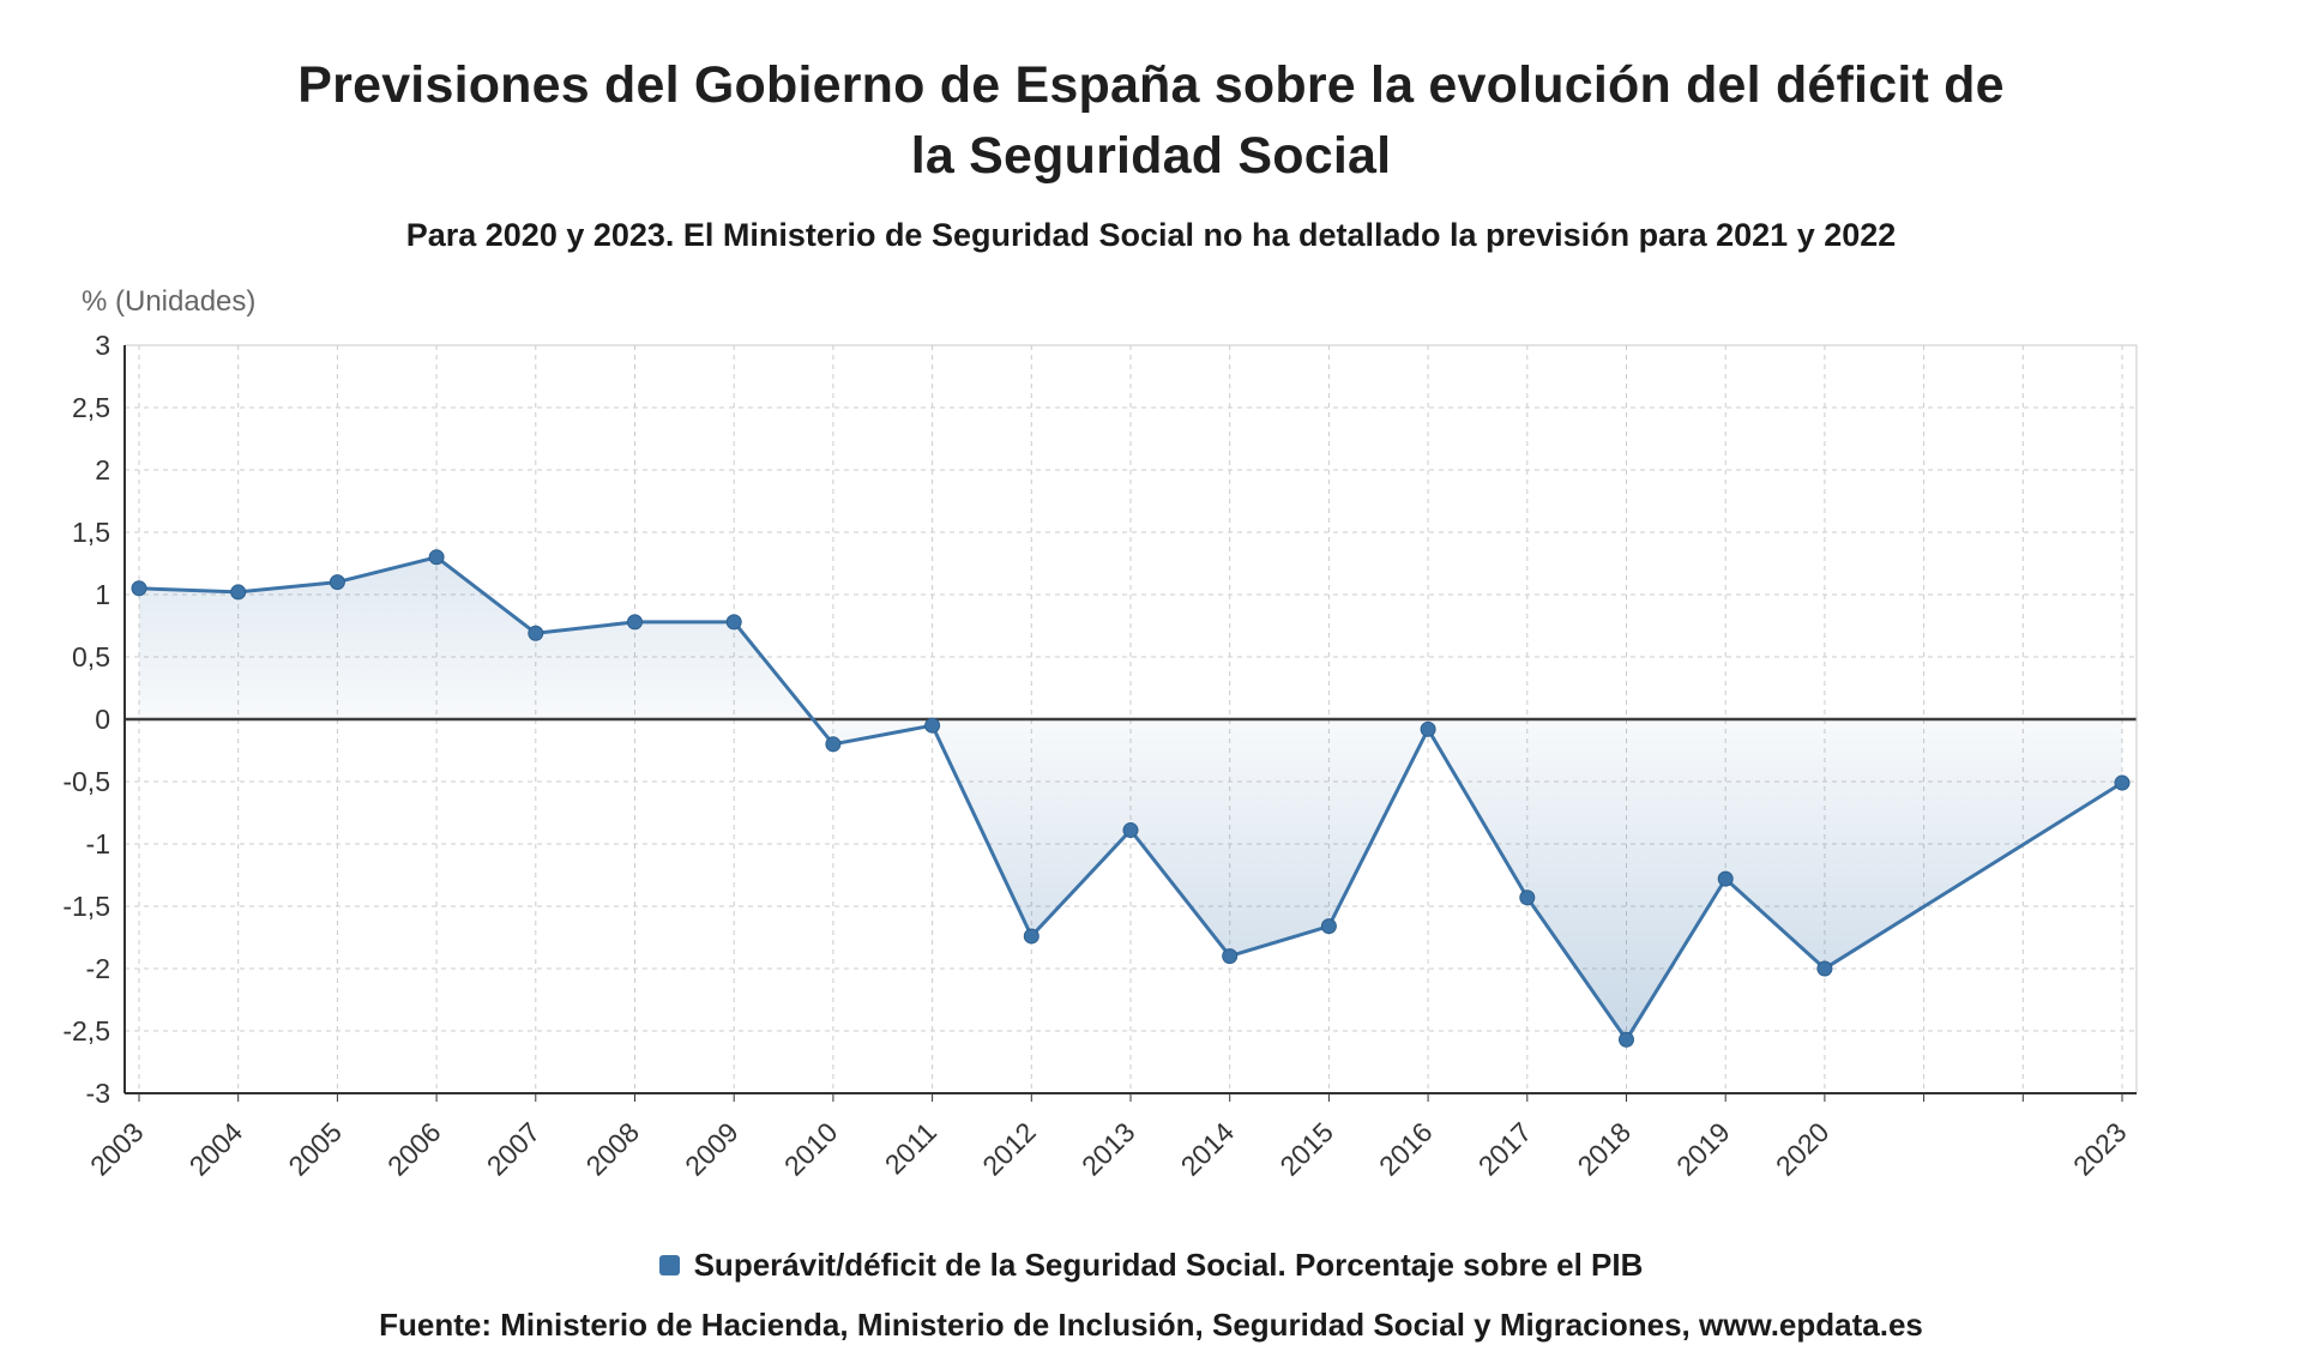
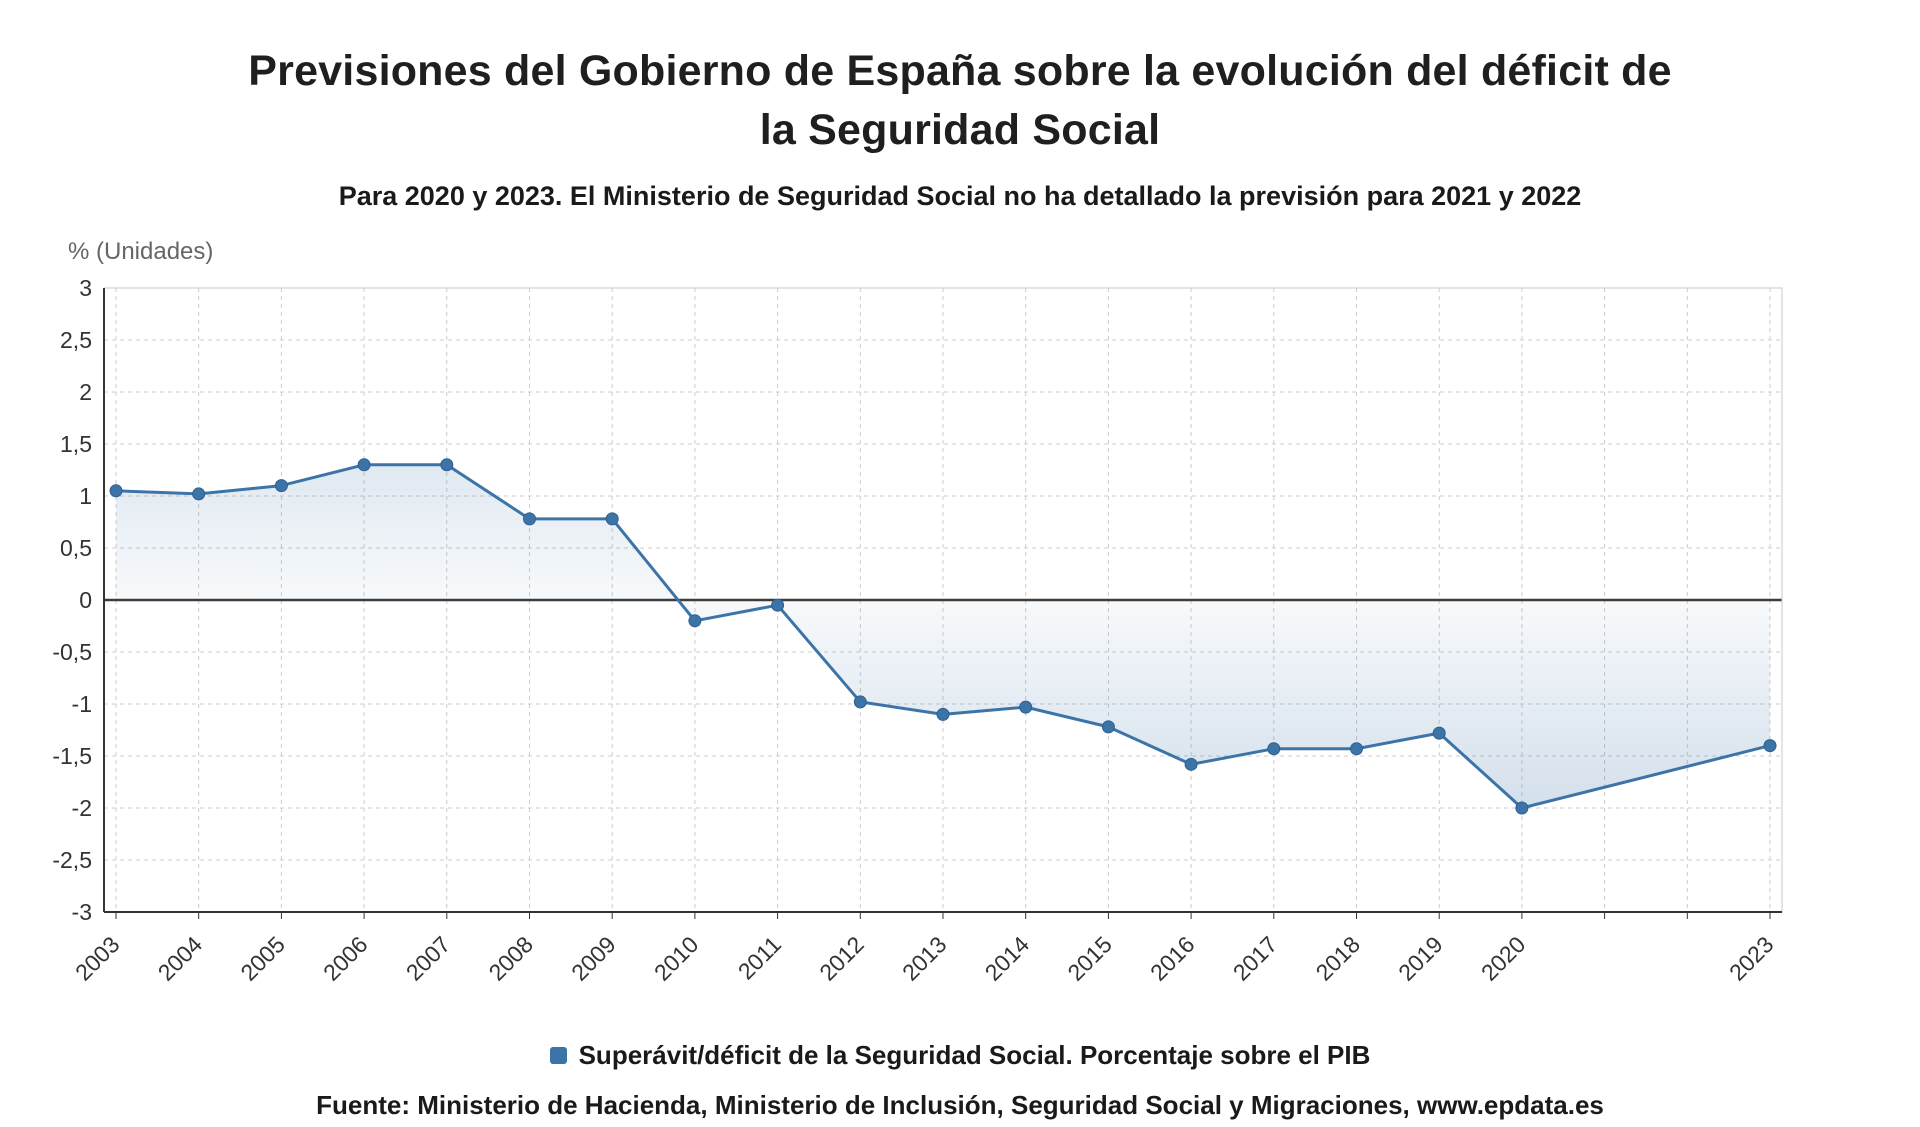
2007: 0.69 -> 1.30
2012: -1.74 -> -0.98
2013: -0.89 -> -1.10
2014: -1.90 -> -1.03
2015: -1.66 -> -1.22
2016: -0.08 -> -1.58
2018: -2.57 -> -1.43
2023: -0.51 -> -1.40
